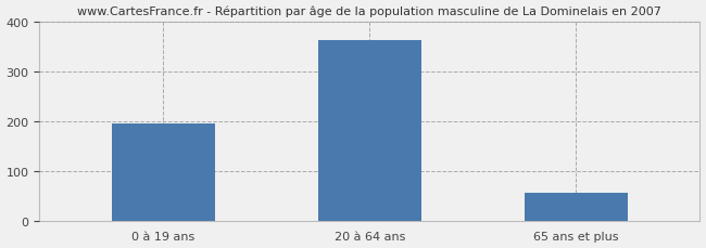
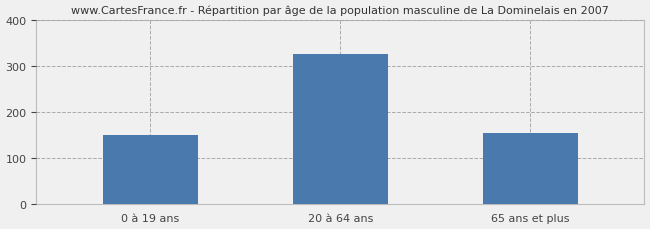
0 à 19 ans: 195 -> 150
20 à 64 ans: 362 -> 325
65 ans et plus: 57 -> 155
